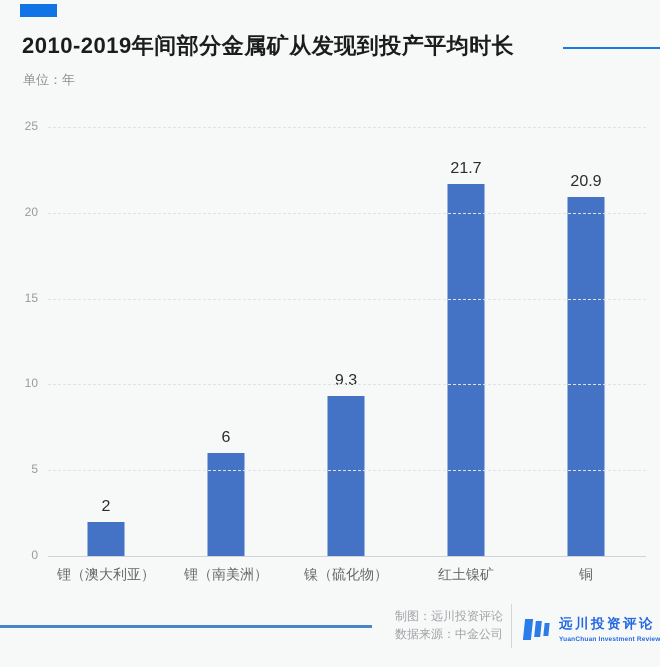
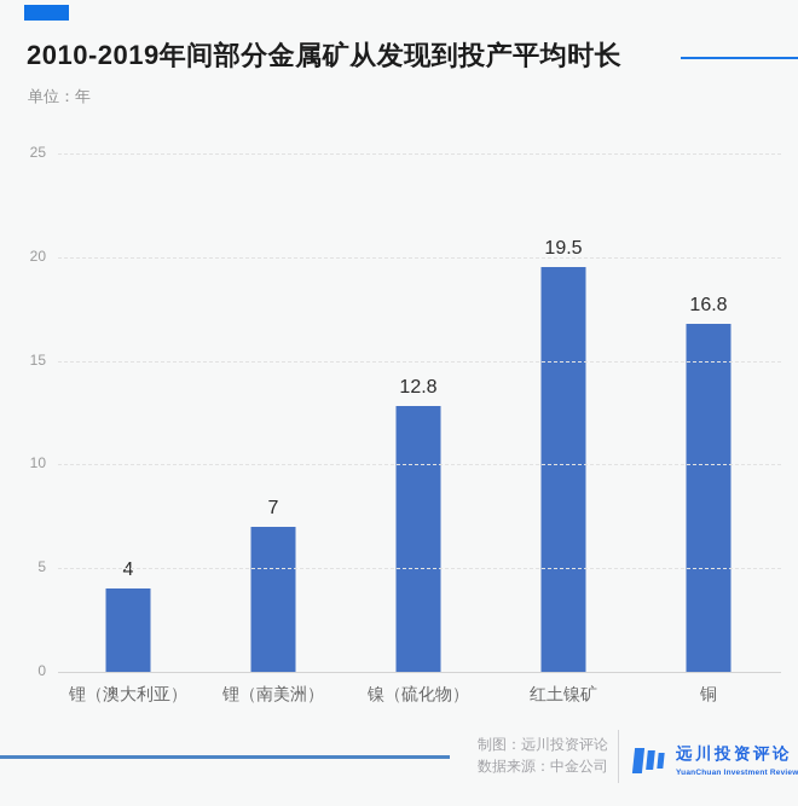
锂（澳大利亚）: 2 -> 4
锂（南美洲）: 6 -> 7
镍（硫化物）: 9.3 -> 12.8
红土镍矿: 21.7 -> 19.5
铜: 20.9 -> 16.8
